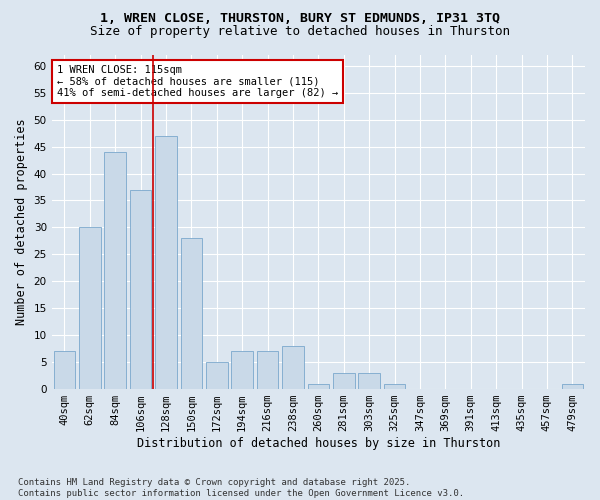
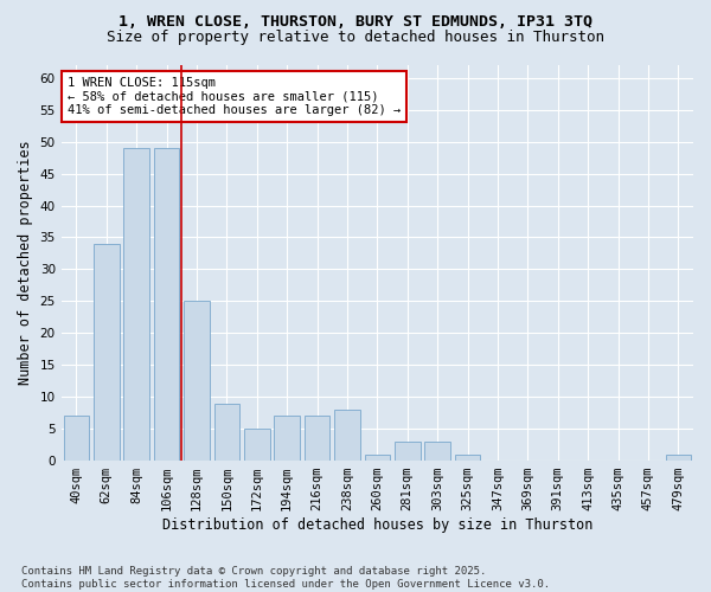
62sqm: 30 -> 34
84sqm: 44 -> 49
106sqm: 37 -> 49
128sqm: 47 -> 25
150sqm: 28 -> 9
